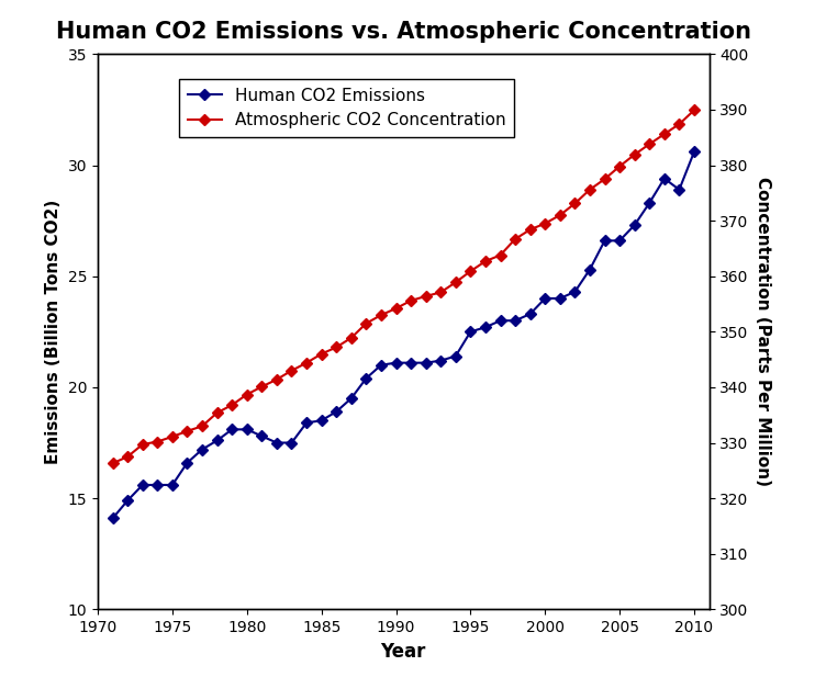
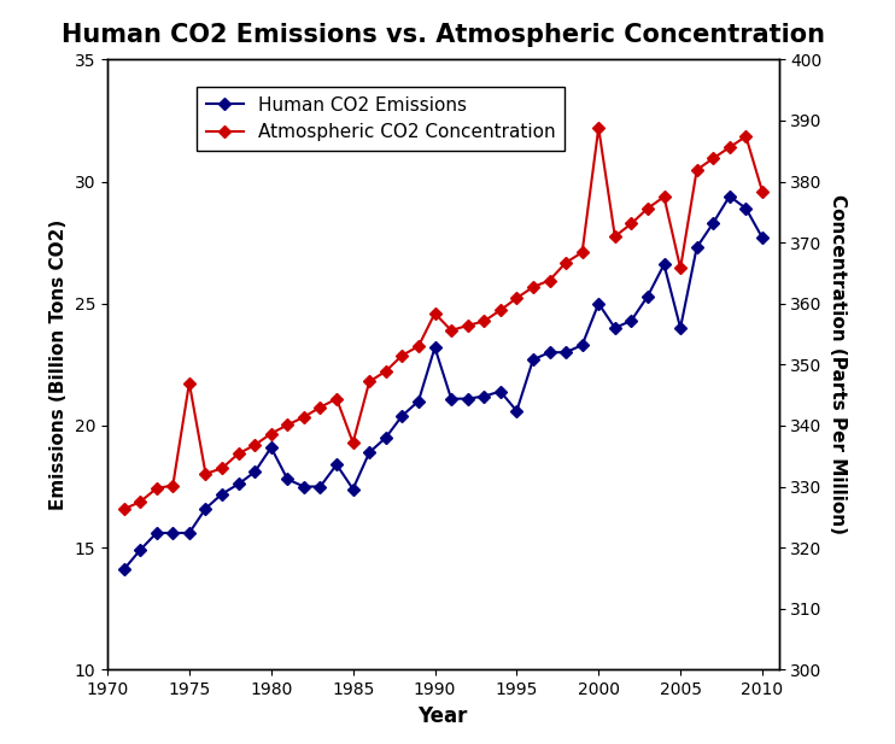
Atmospheric CO2 Concentration/1975: 331.1 -> 347.0
Human CO2 Emissions/1980: 18.1 -> 19.1
Human CO2 Emissions/1985: 18.5 -> 17.4
Atmospheric CO2 Concentration/1985: 346.0 -> 337.2
Human CO2 Emissions/1990: 21.1 -> 23.2
Atmospheric CO2 Concentration/1990: 354.2 -> 358.4
Human CO2 Emissions/1995: 22.5 -> 20.6
Human CO2 Emissions/2000: 24.0 -> 25.0
Atmospheric CO2 Concentration/2000: 369.5 -> 388.8
Human CO2 Emissions/2005: 26.6 -> 24.0
Atmospheric CO2 Concentration/2005: 379.8 -> 365.8
Human CO2 Emissions/2010: 30.6 -> 27.7
Atmospheric CO2 Concentration/2010: 389.9 -> 378.4
